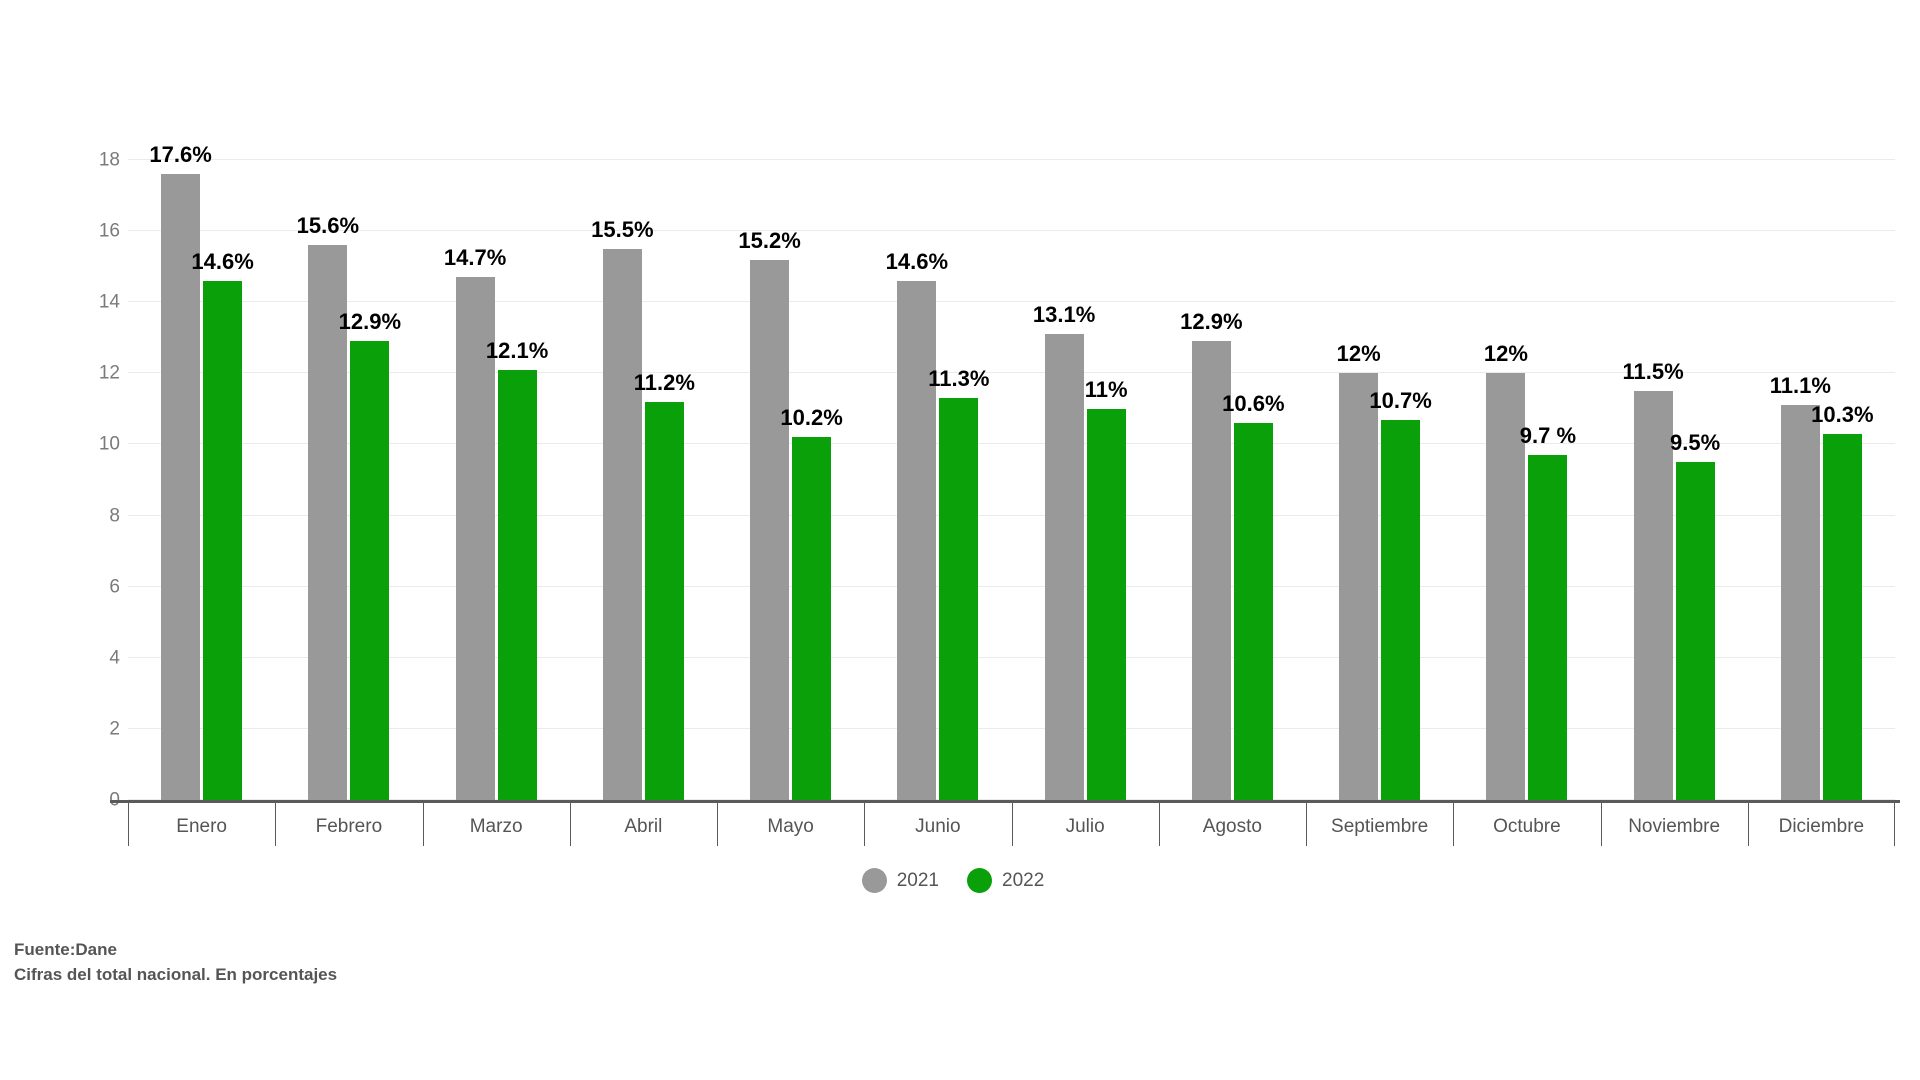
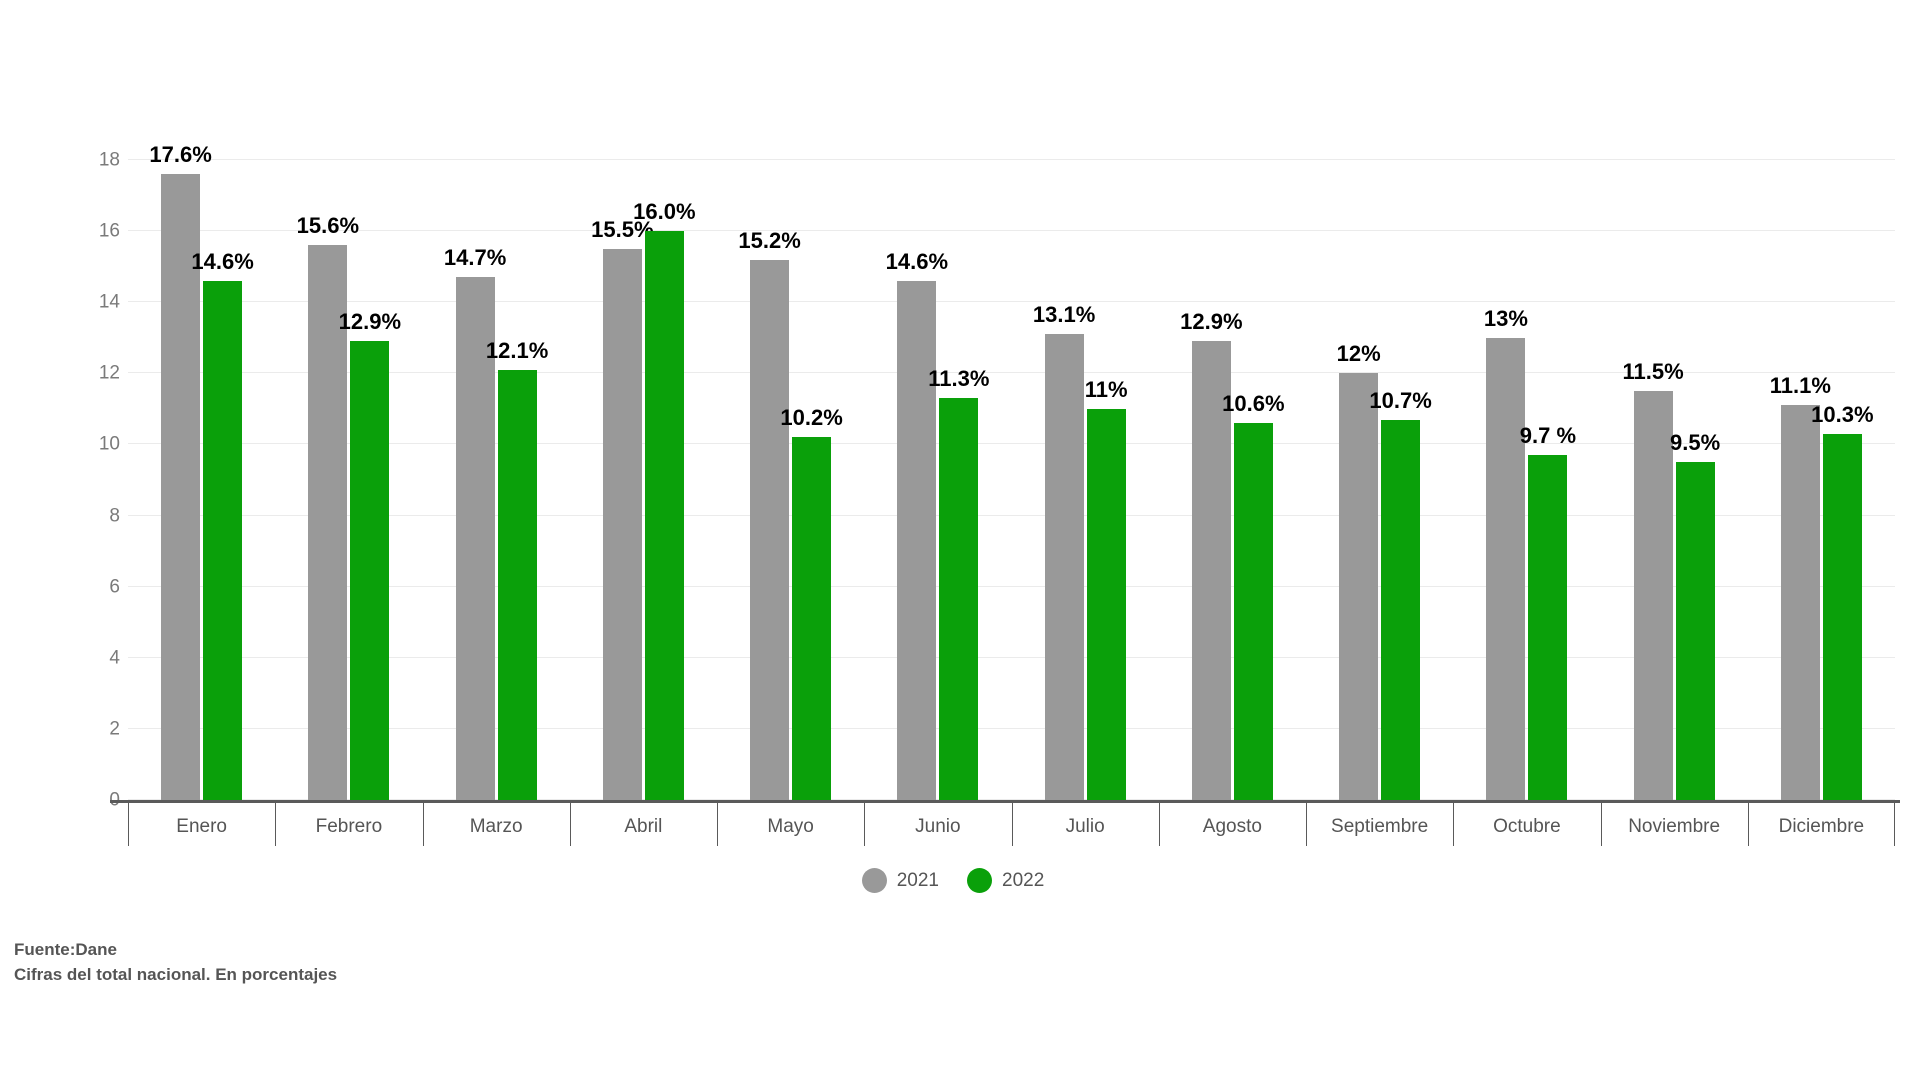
2022/Abril: 11.2% -> 16.0%
2021/Octubre: 12% -> 13%
